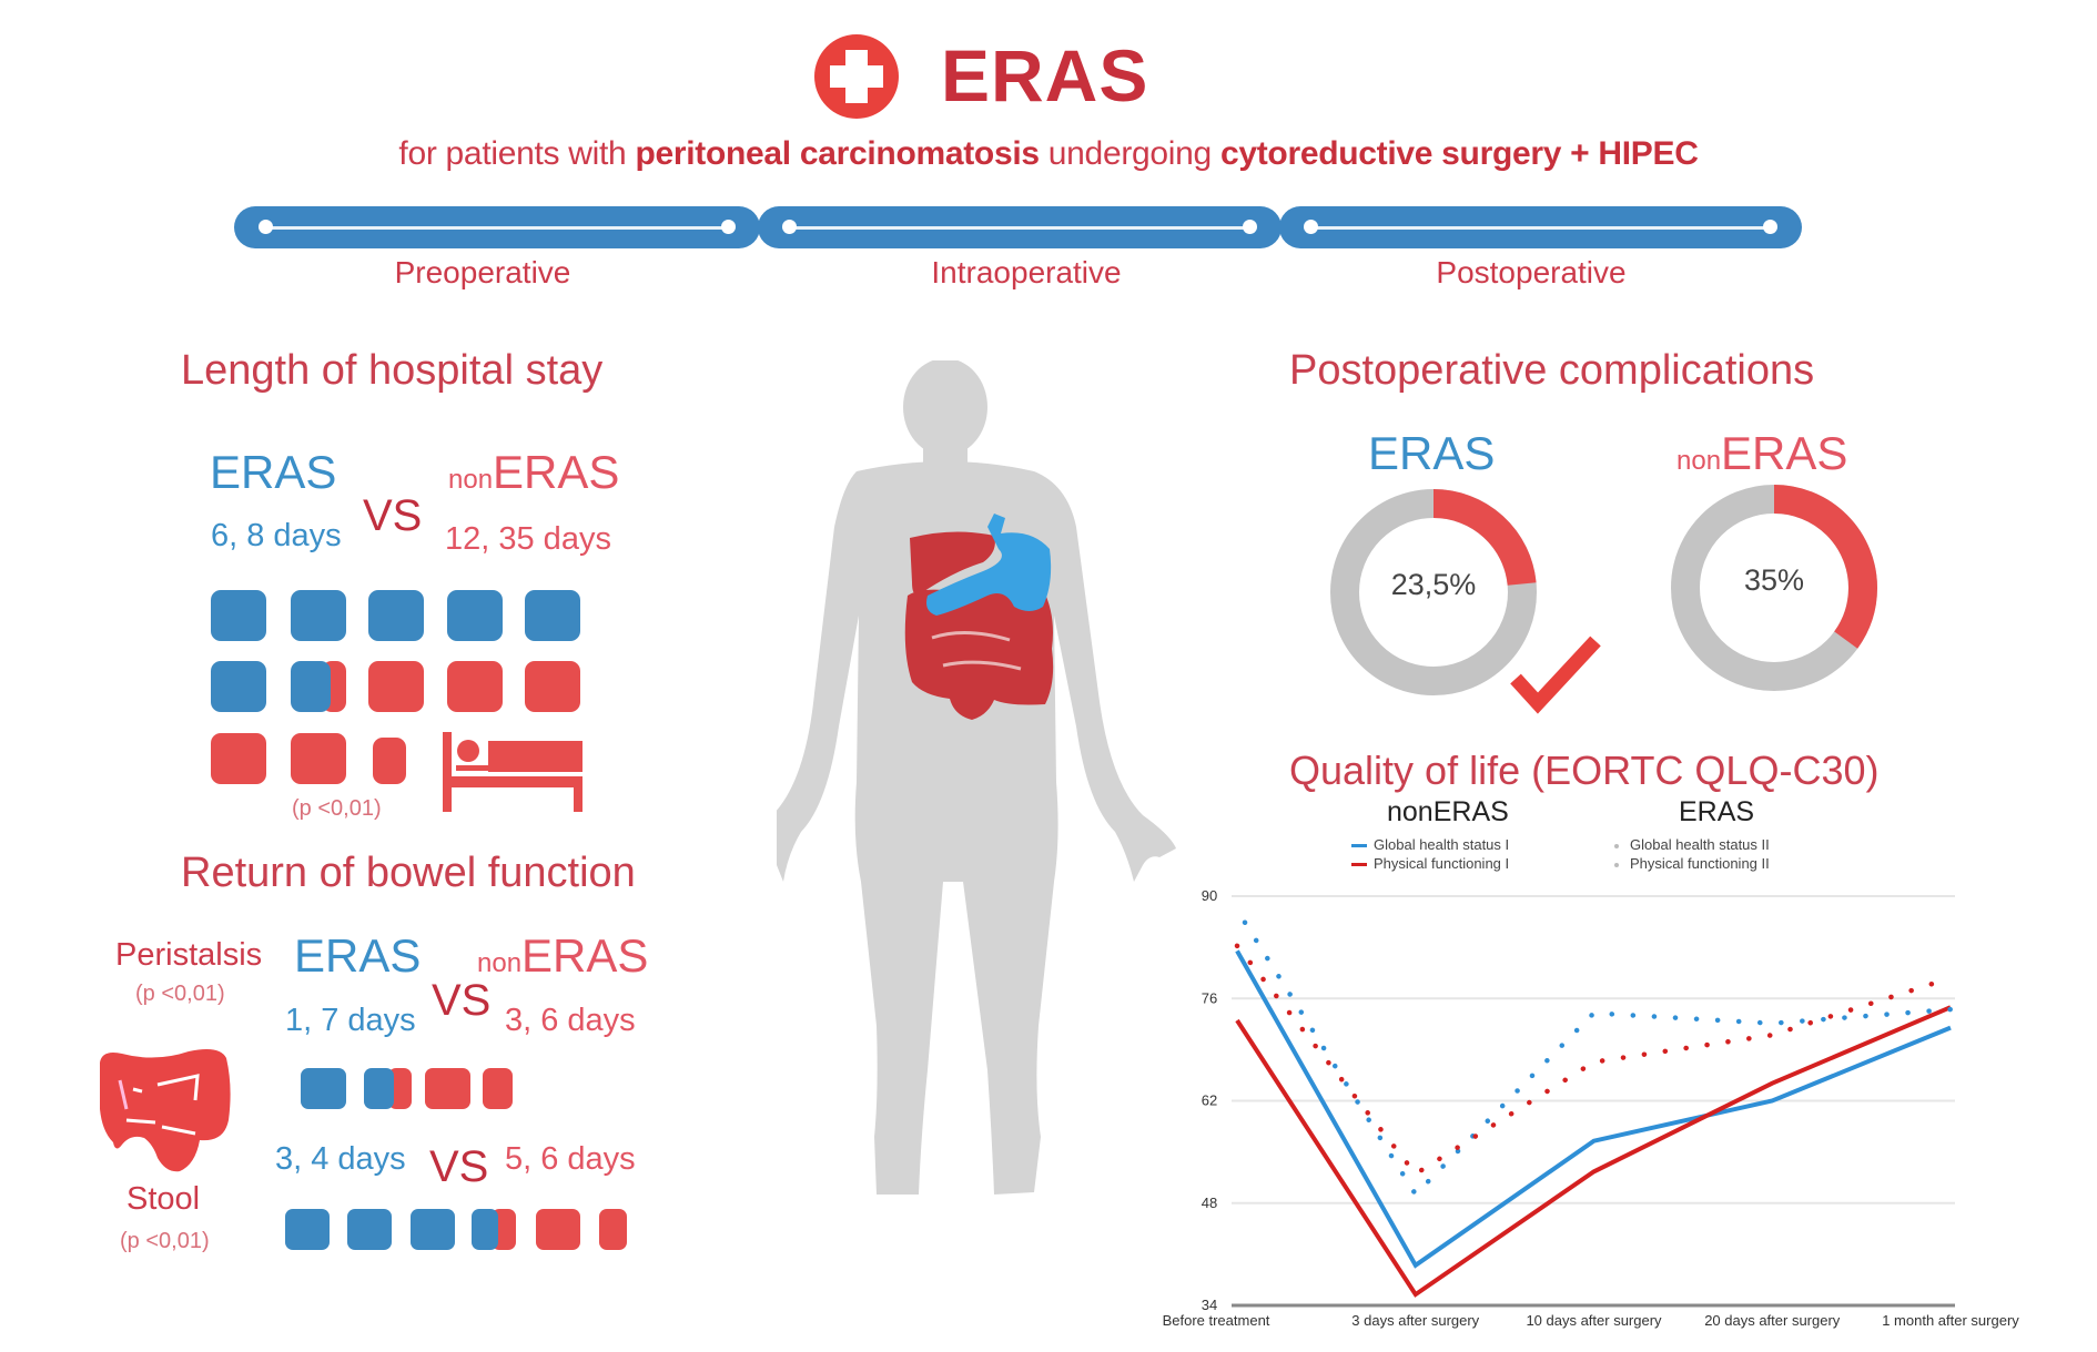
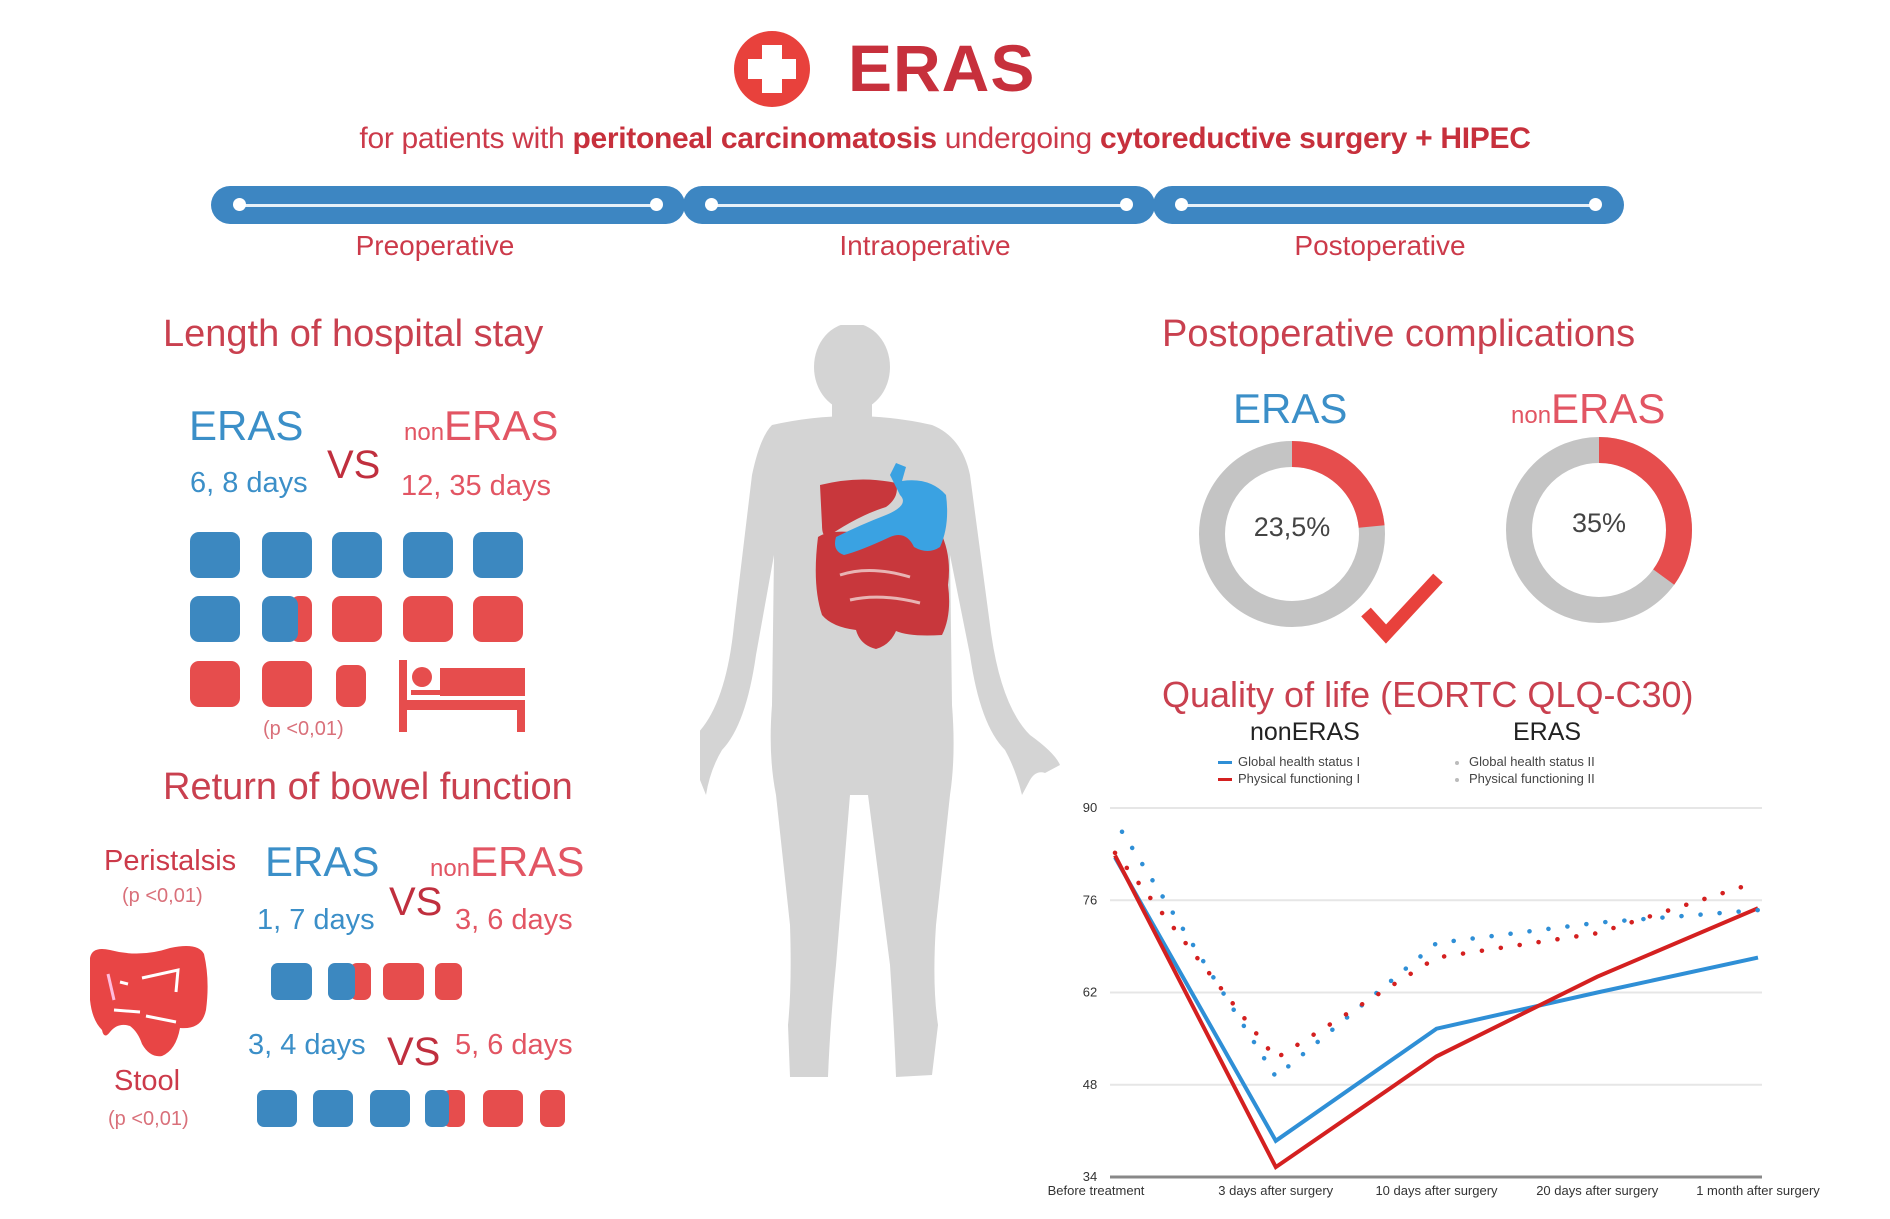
Physical functioning I/Before treatment: 73 -> 83
Global health status II/10 days after surgery: 74 -> 70
Global health status I/1 month after surgery: 72 -> 67
